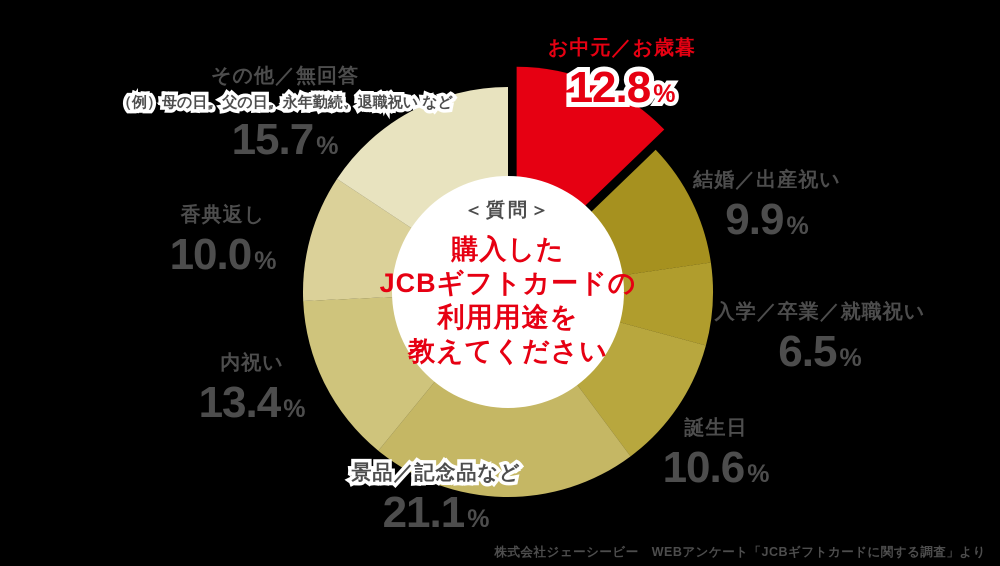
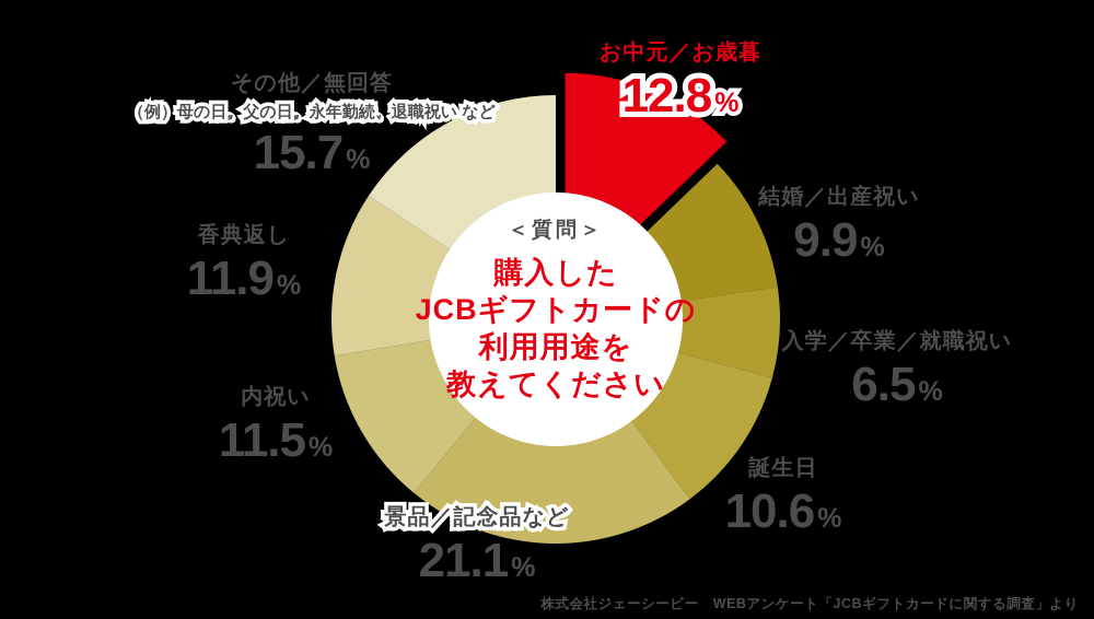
内祝い: 13.4 -> 11.5
香典返し: 10.0 -> 11.9
